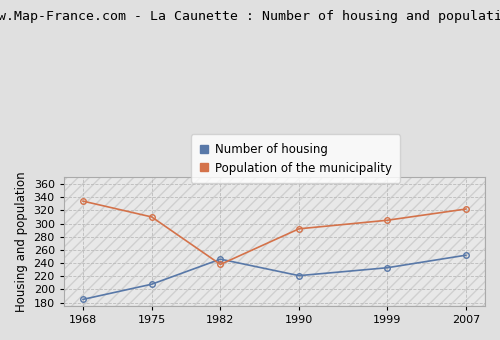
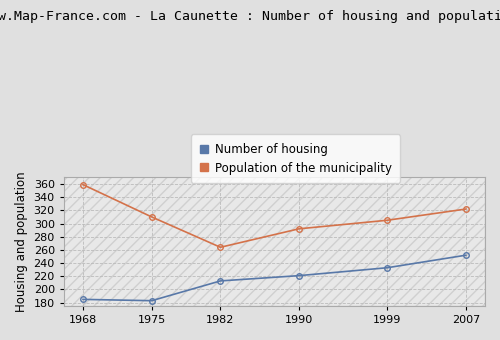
Population of the municipality/1968: 334 -> 359
Number of housing/1975: 208 -> 183
Number of housing/1982: 246 -> 213
Population of the municipality/1982: 238 -> 264
